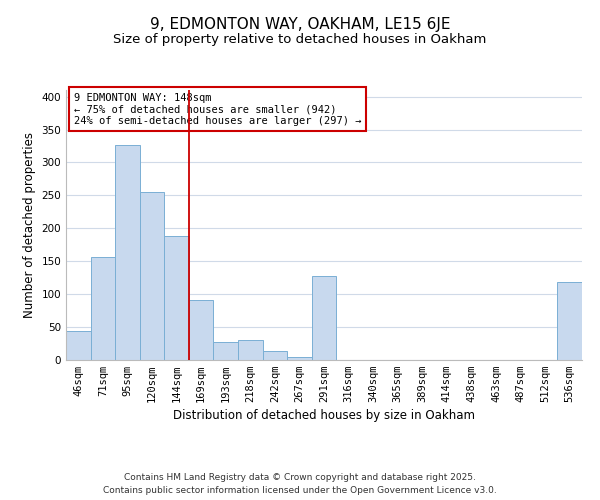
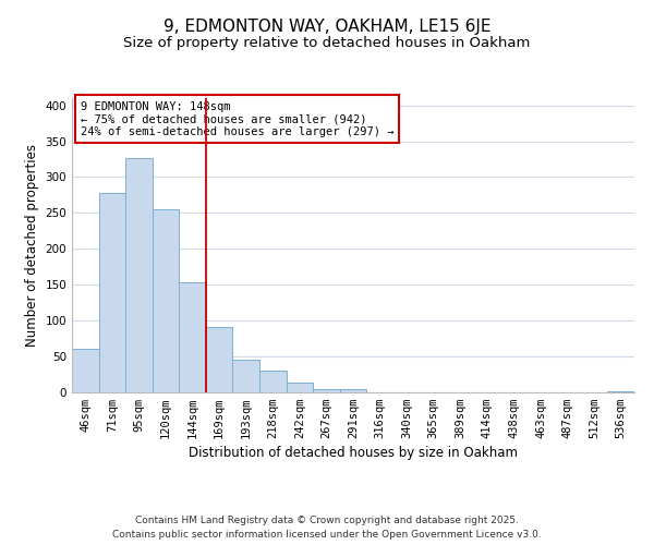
46sqm: 44 -> 60
71sqm: 156 -> 278
144sqm: 188 -> 153
193sqm: 28 -> 46
291sqm: 128 -> 5
536sqm: 118 -> 1
